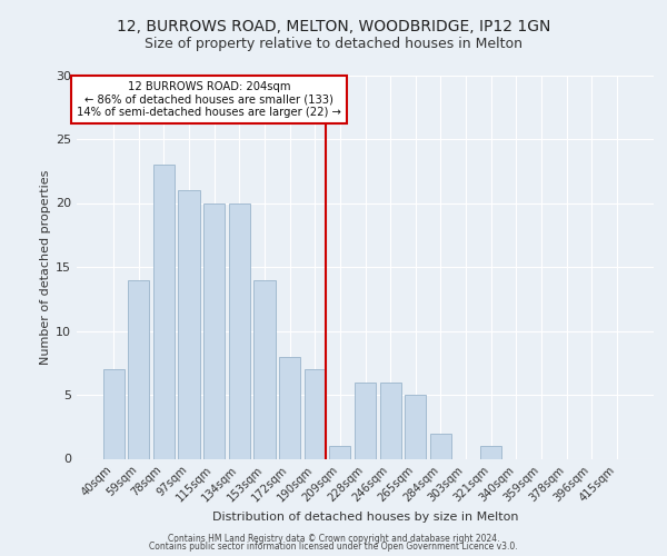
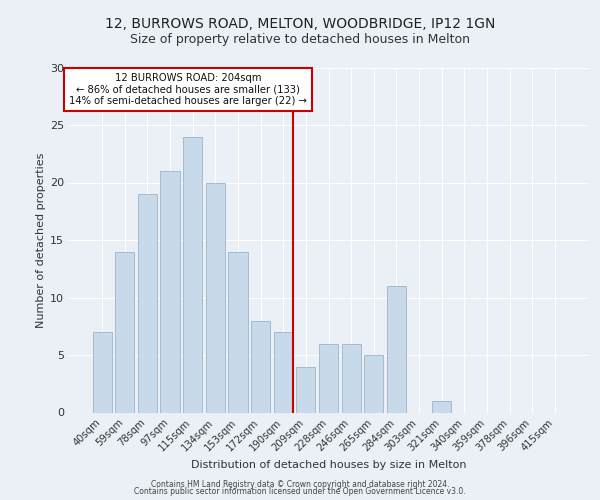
78sqm: 23 -> 19
115sqm: 20 -> 24
209sqm: 1 -> 4
284sqm: 2 -> 11
